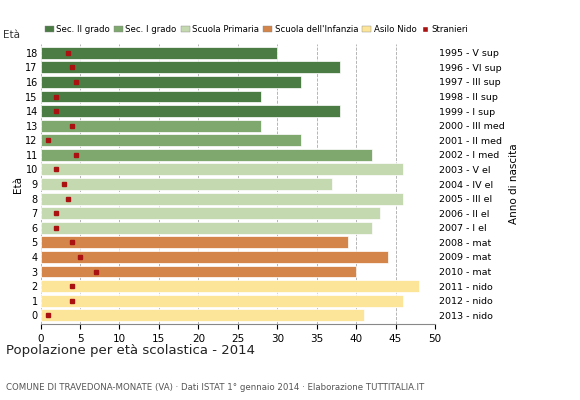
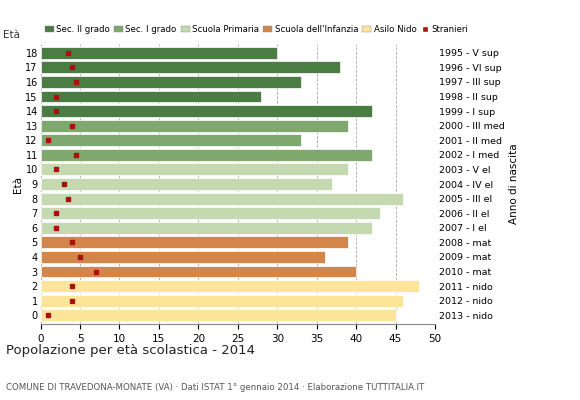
14: 38 -> 42
13: 28 -> 39
10: 46 -> 39
4: 44 -> 36
0: 41 -> 45
